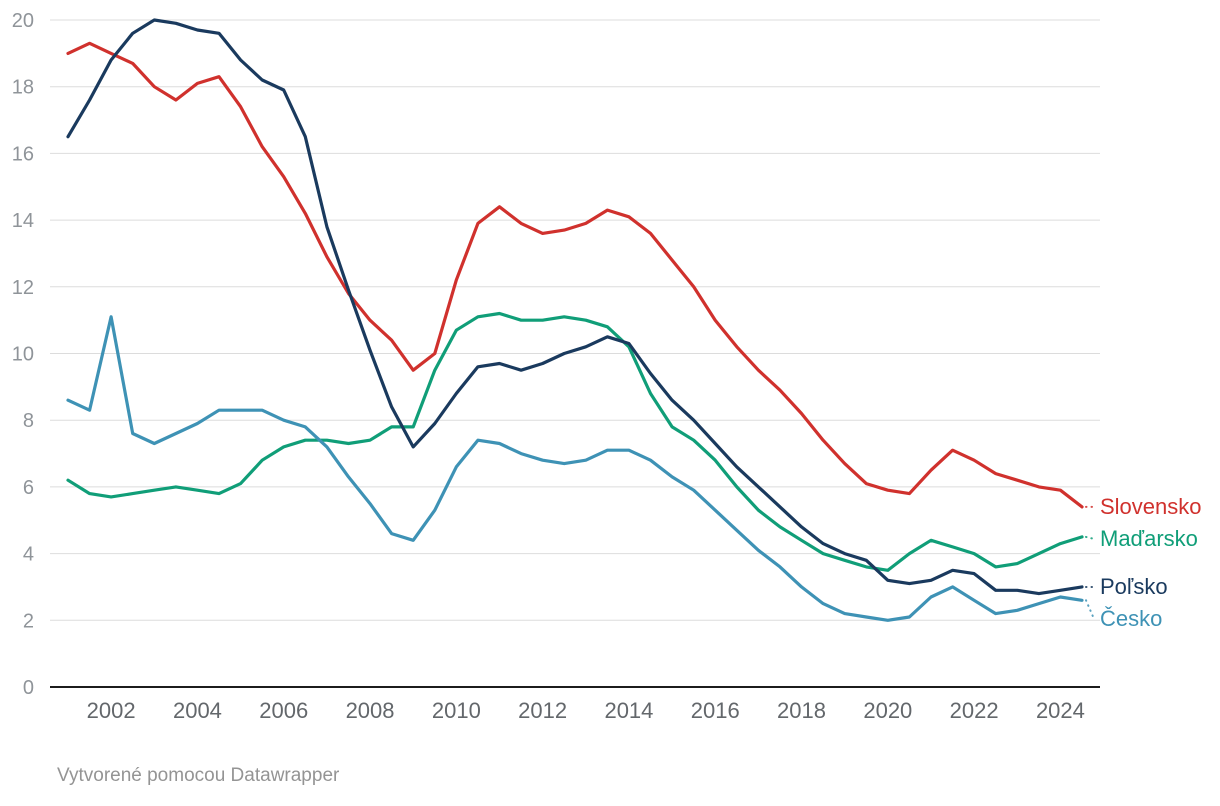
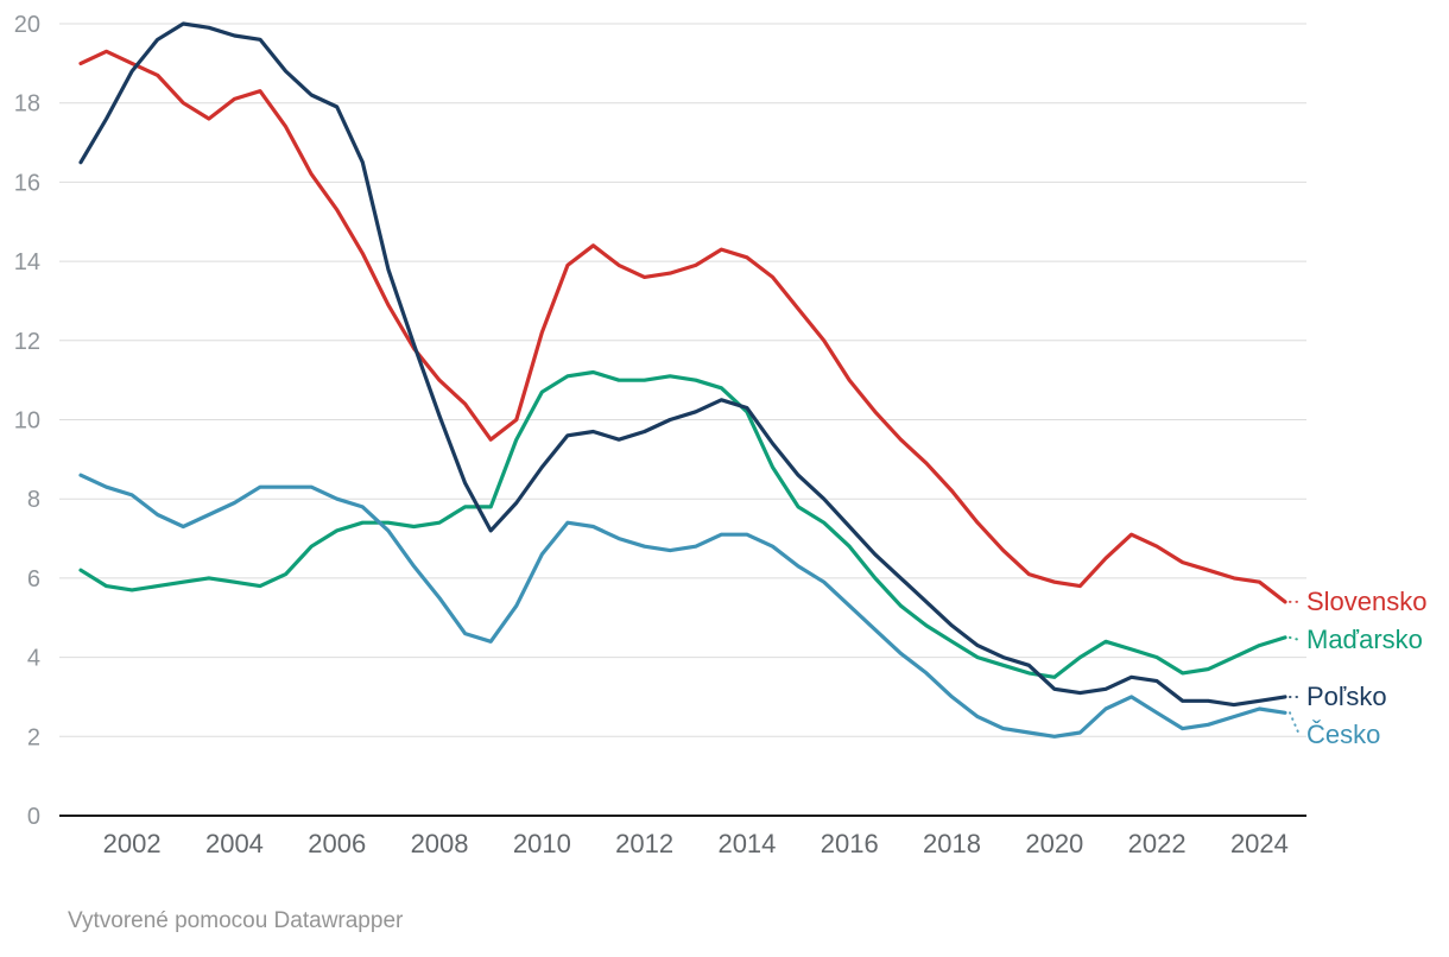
Česko/2002: 11.1 -> 8.1
